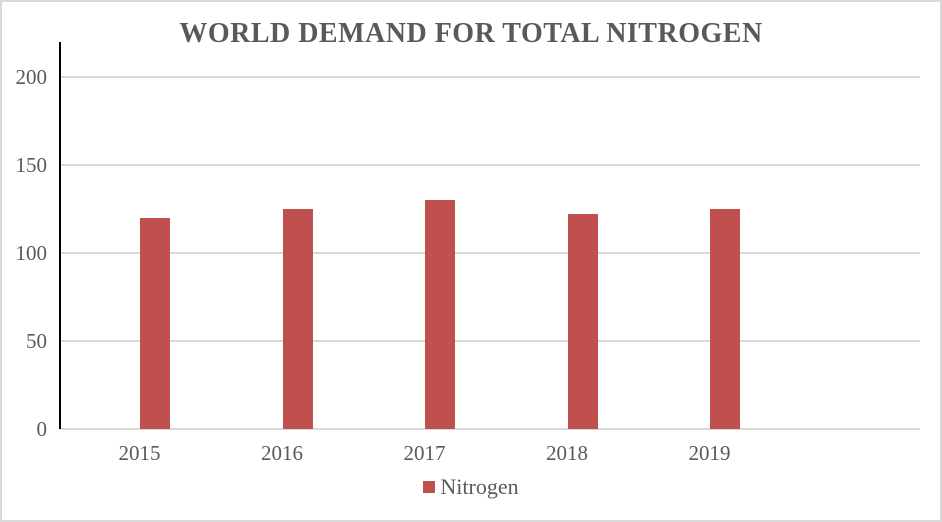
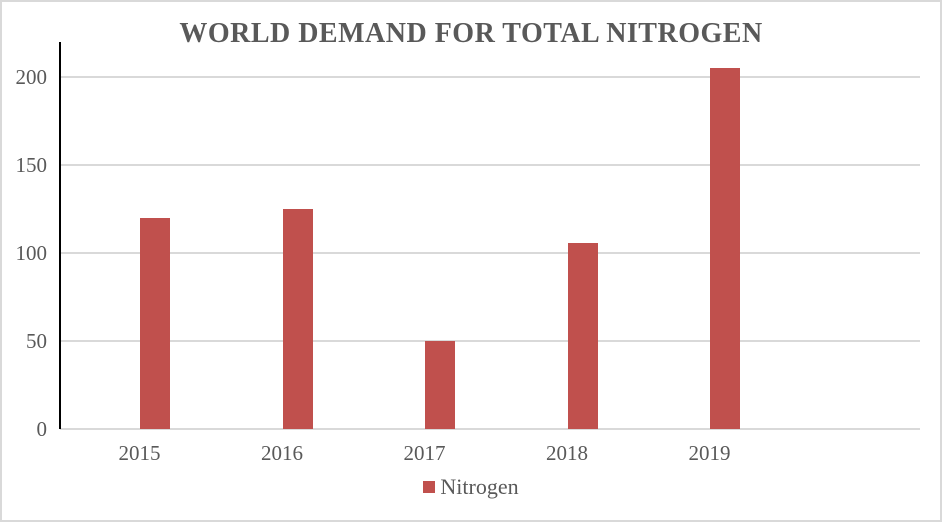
2017: 130 -> 50
2018: 122 -> 106
2019: 125 -> 205
